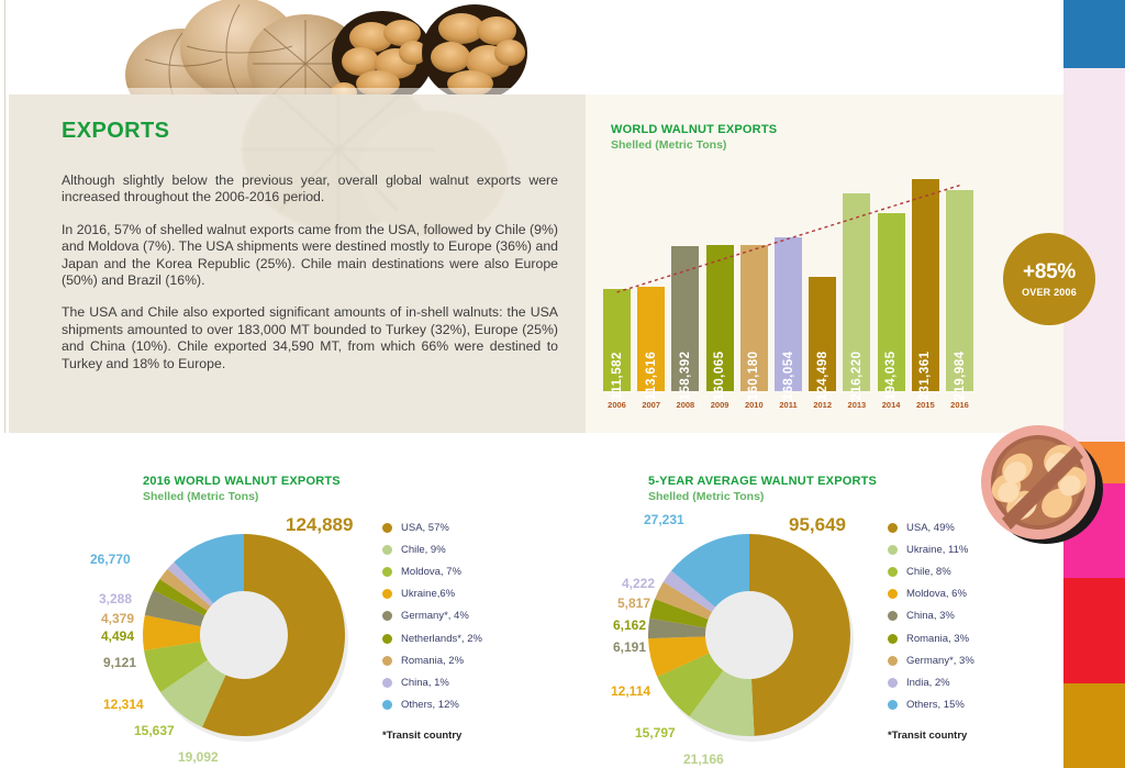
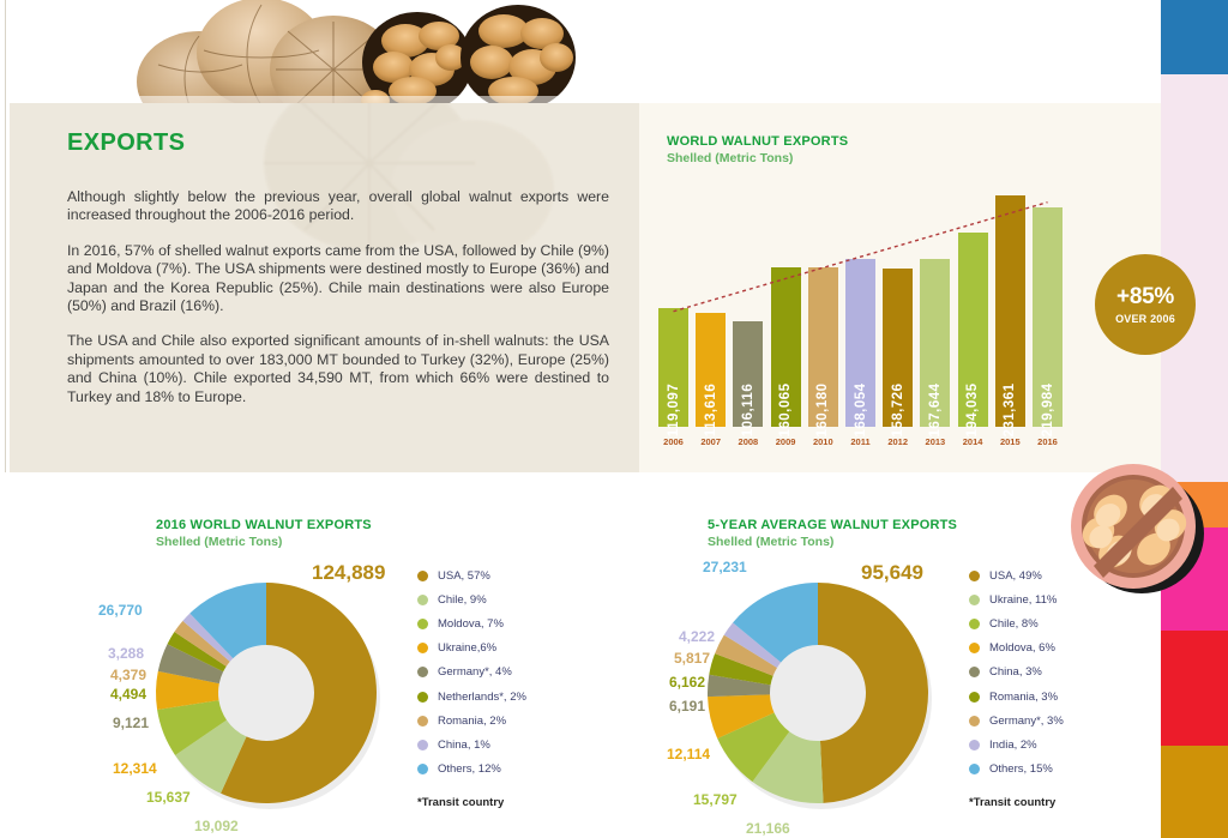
WORLD WALNUT EXPORTS/2006: 111,582 -> 119,097
WORLD WALNUT EXPORTS/2008: 158,392 -> 106,116
WORLD WALNUT EXPORTS/2012: 124,498 -> 158,726
WORLD WALNUT EXPORTS/2013: 216,220 -> 167,644
